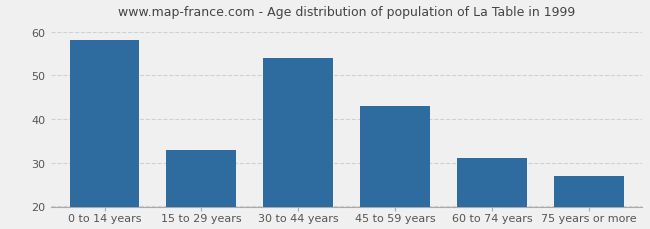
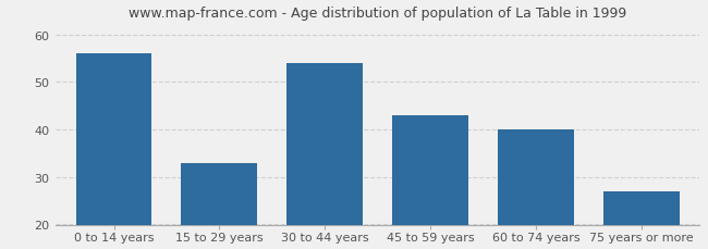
0 to 14 years: 58 -> 56
60 to 74 years: 31 -> 40
